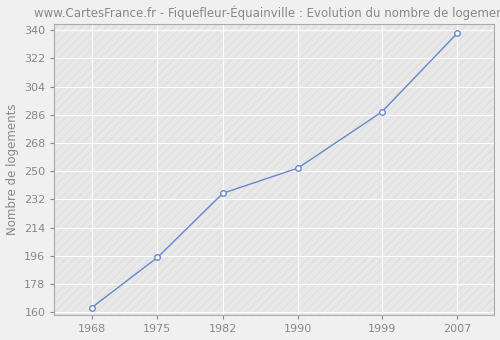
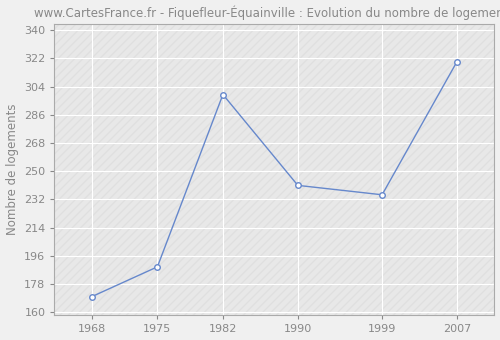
1968: 163 -> 170
1975: 195 -> 189
1982: 236 -> 299
1990: 252 -> 241
1999: 288 -> 235
2007: 338 -> 320
